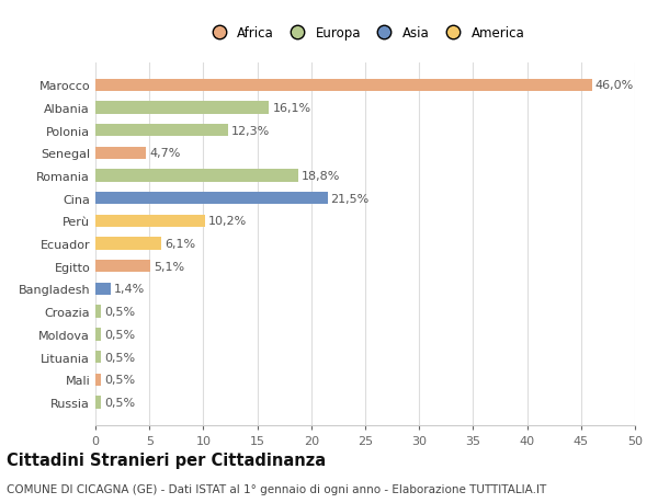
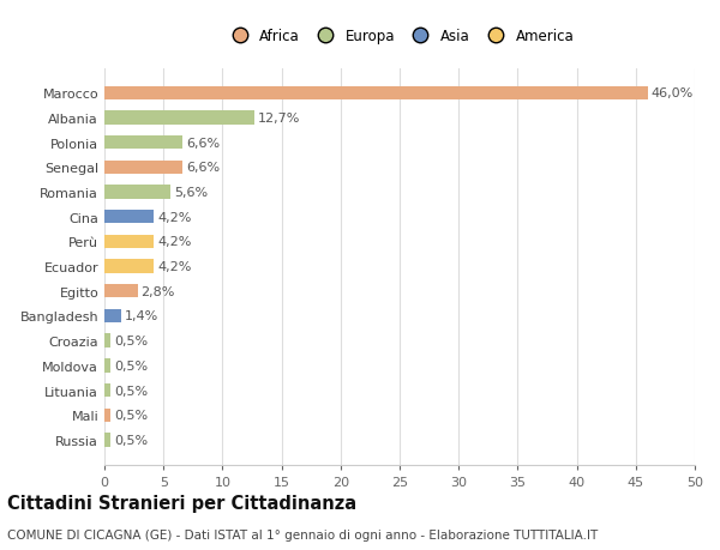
Albania: 16,1% -> 12,7%
Polonia: 12,3% -> 6,6%
Senegal: 4,7% -> 6,6%
Romania: 18,8% -> 5,6%
Cina: 21,5% -> 4,2%
Perù: 10,2% -> 4,2%
Ecuador: 6,1% -> 4,2%
Egitto: 5,1% -> 2,8%
